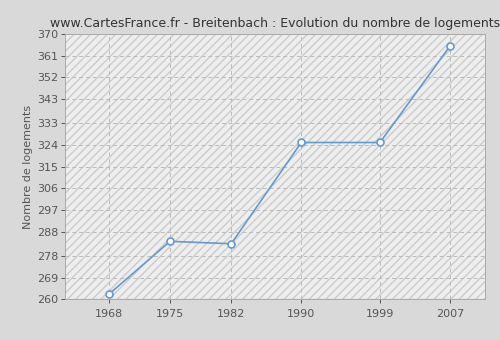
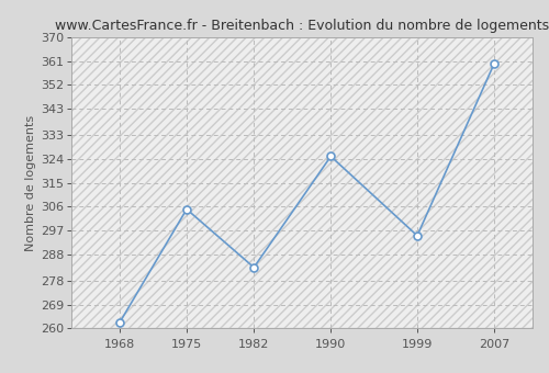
1975: 284 -> 305
1999: 325 -> 295
2007: 365 -> 360
